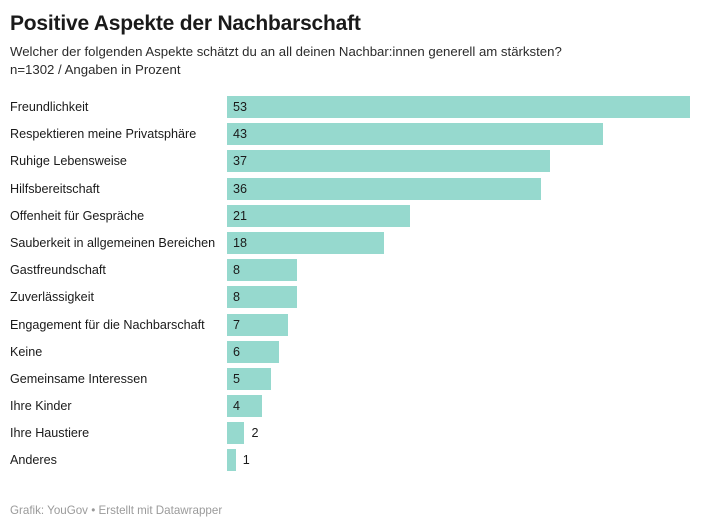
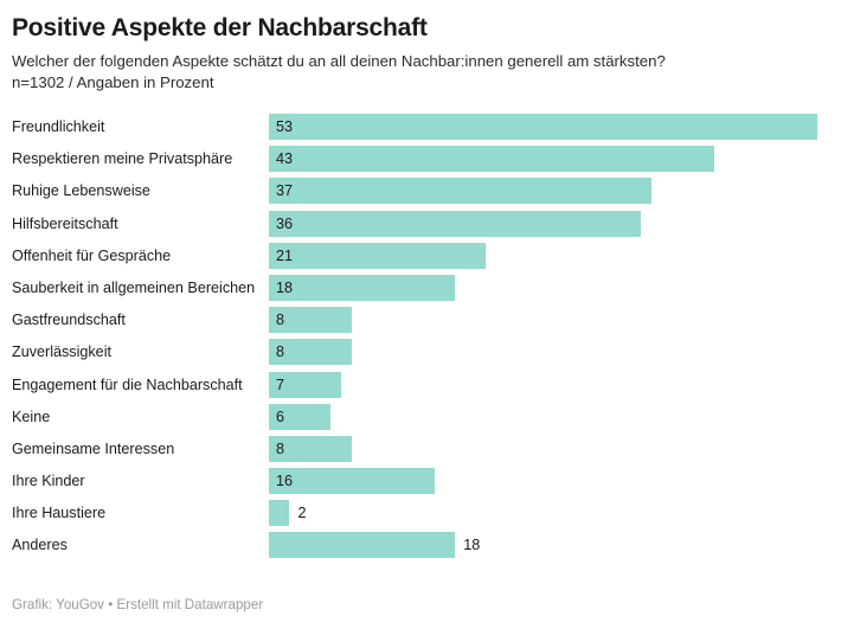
Gemeinsame Interessen: 5 -> 8
Ihre Kinder: 4 -> 16
Anderes: 1 -> 18
